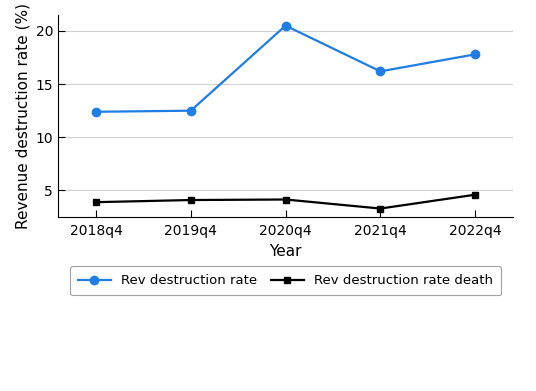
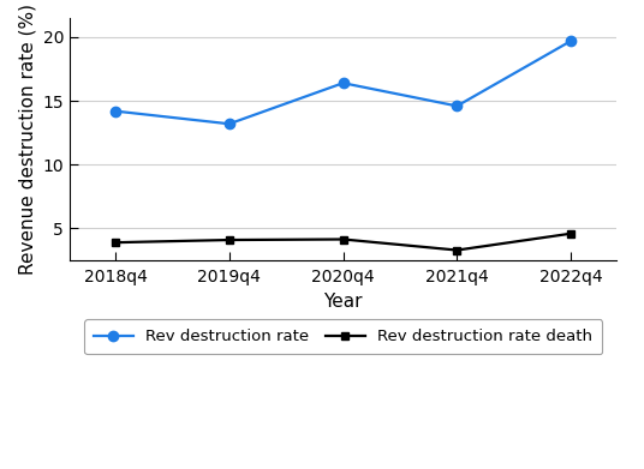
Rev destruction rate/2018q4: 12.4 -> 14.2
Rev destruction rate/2019q4: 12.5 -> 13.2
Rev destruction rate/2020q4: 20.5 -> 16.4
Rev destruction rate/2021q4: 16.2 -> 14.6
Rev destruction rate/2022q4: 17.8 -> 19.7
